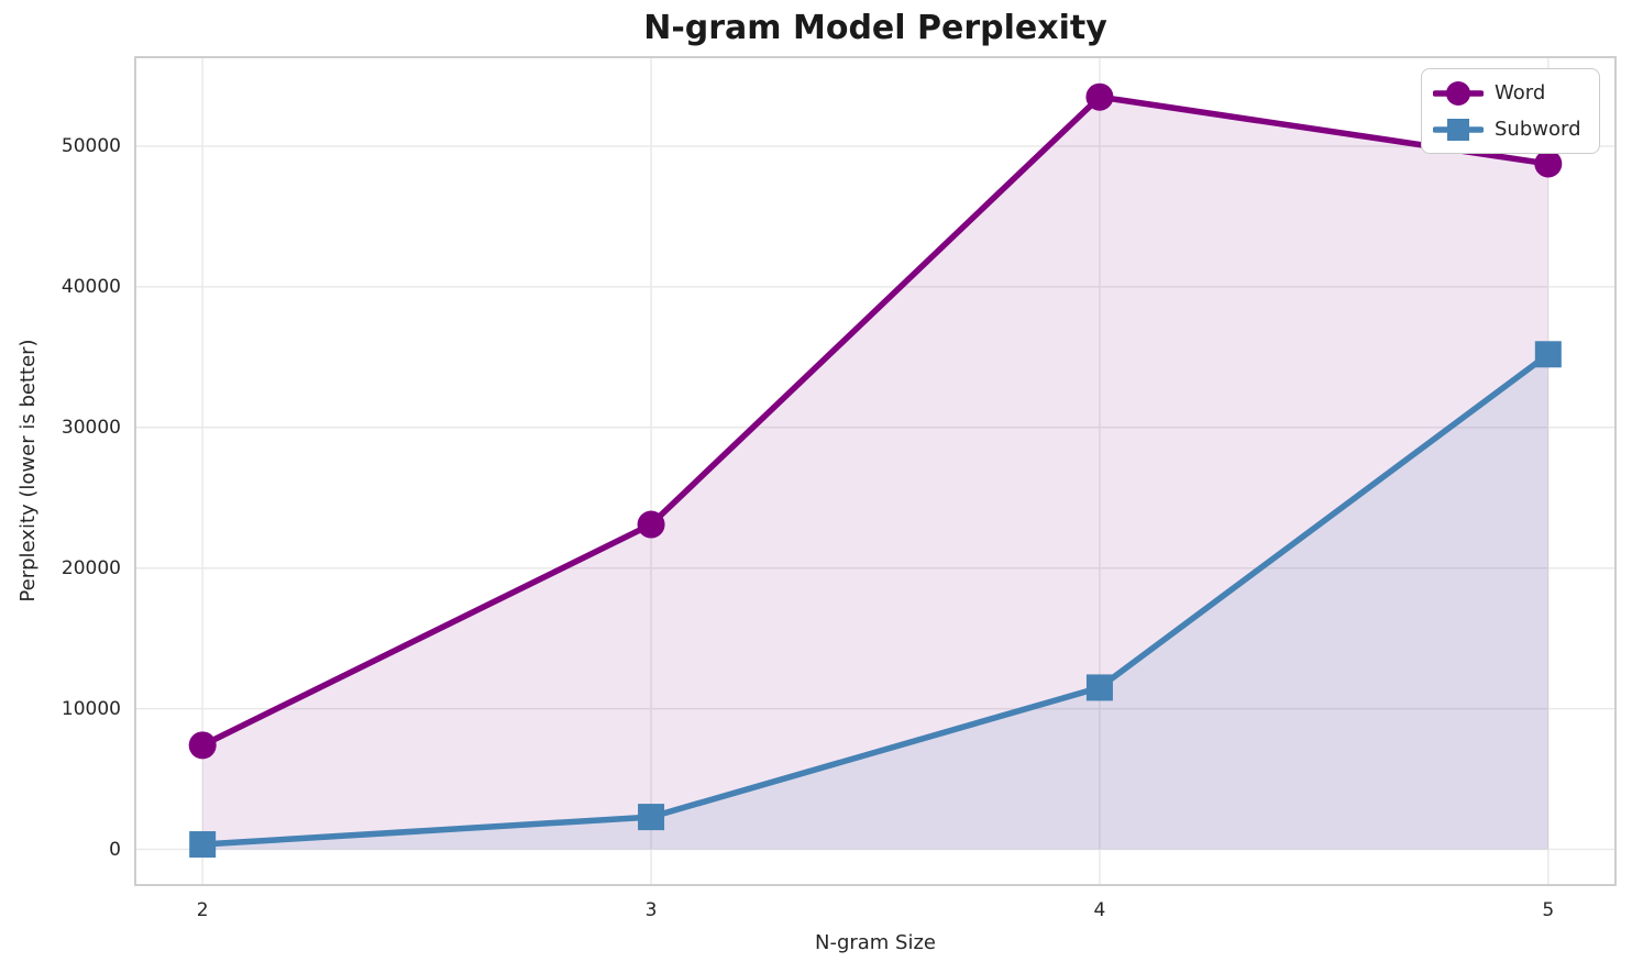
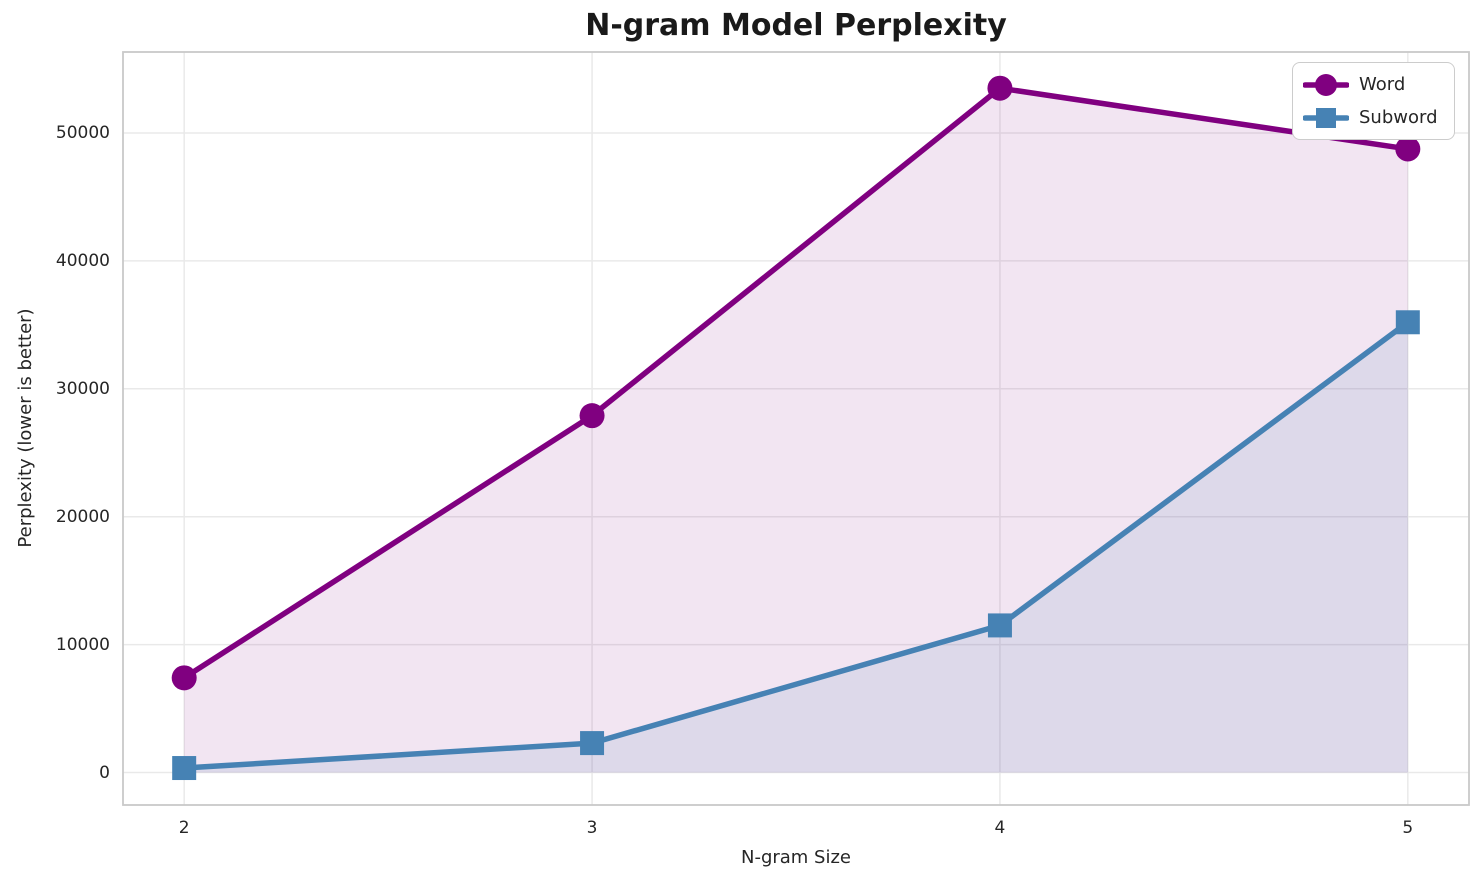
Word/3: 23100 -> 27900
